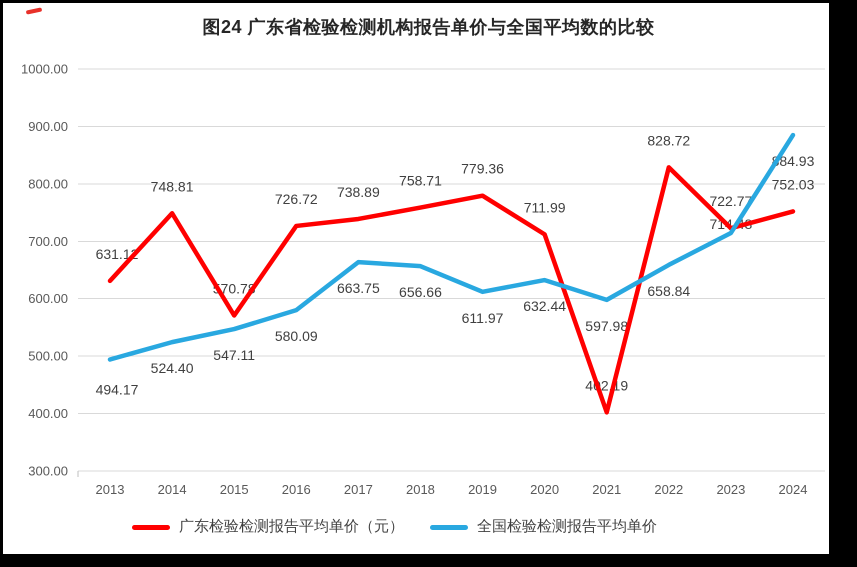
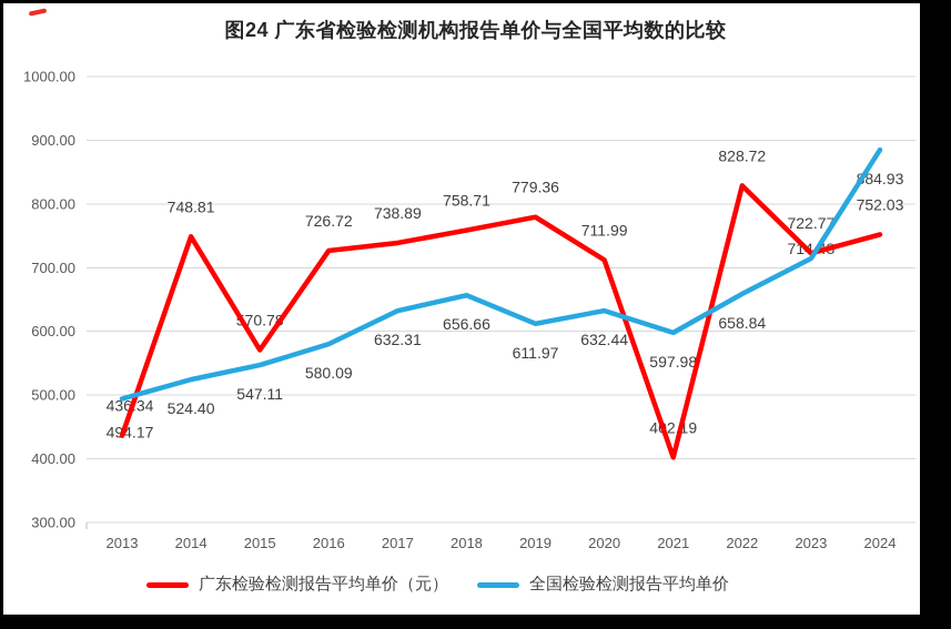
广东检验检测报告平均单价（元）/2013: 631.12 -> 436.34
全国检验检测报告平均单价/2017: 663.75 -> 632.31
